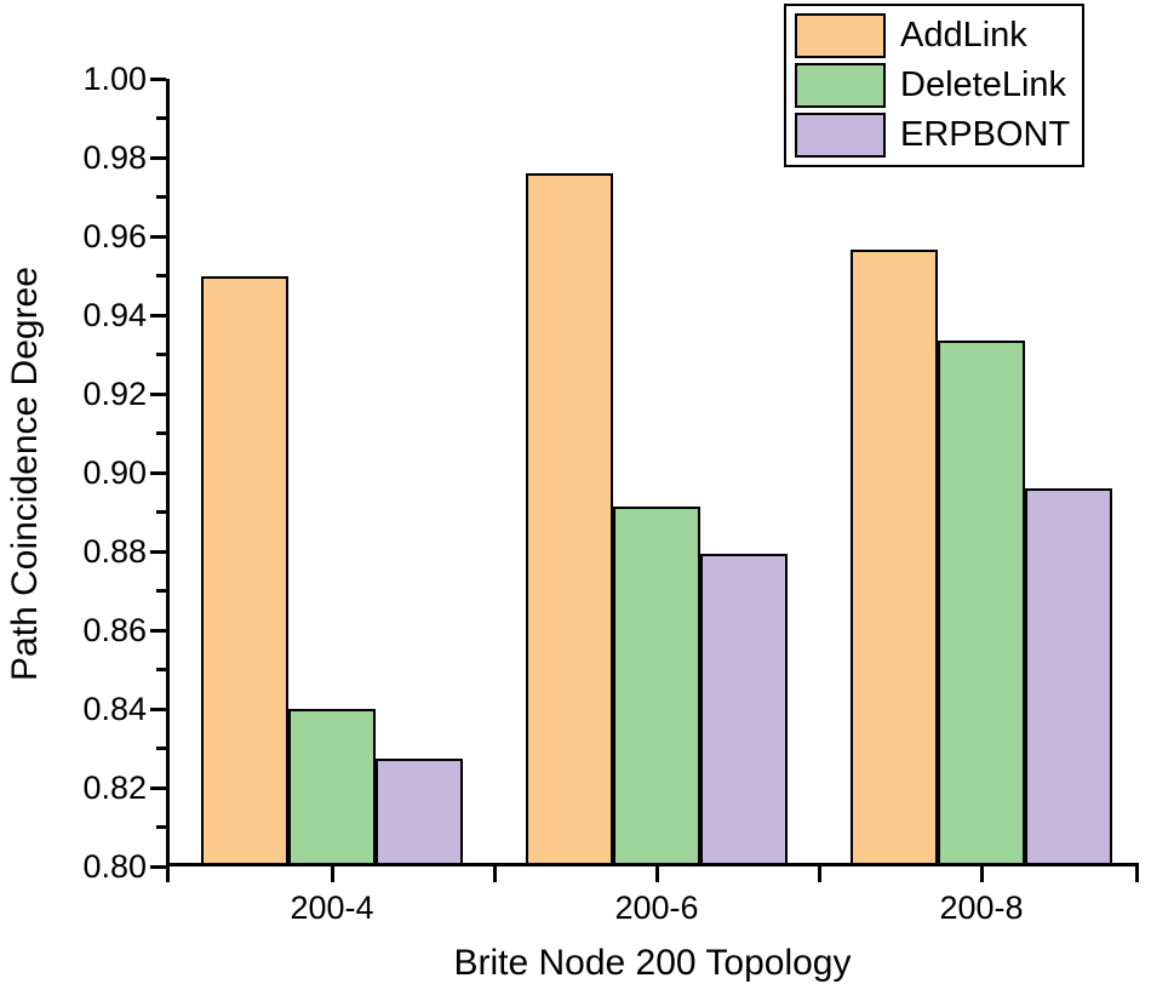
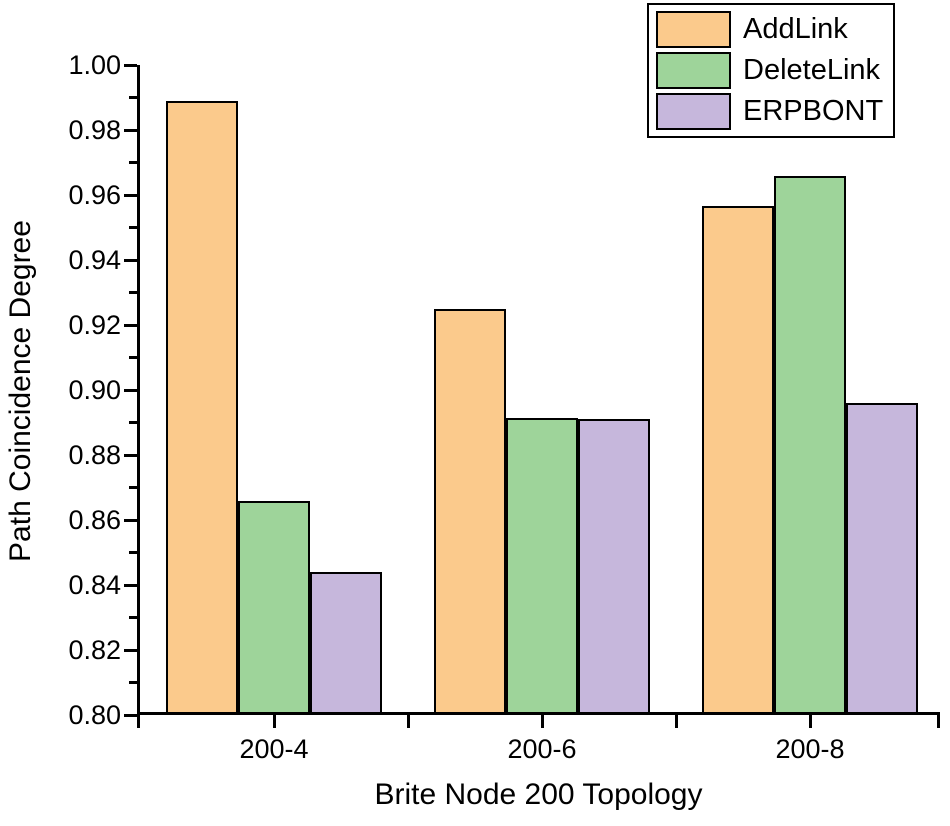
AddLink/200-4: 0.950 -> 0.989
DeleteLink/200-4: 0.840 -> 0.866
ERPBONT/200-4: 0.828 -> 0.844
AddLink/200-6: 0.976 -> 0.925
ERPBONT/200-6: 0.879 -> 0.891
DeleteLink/200-8: 0.933 -> 0.966
